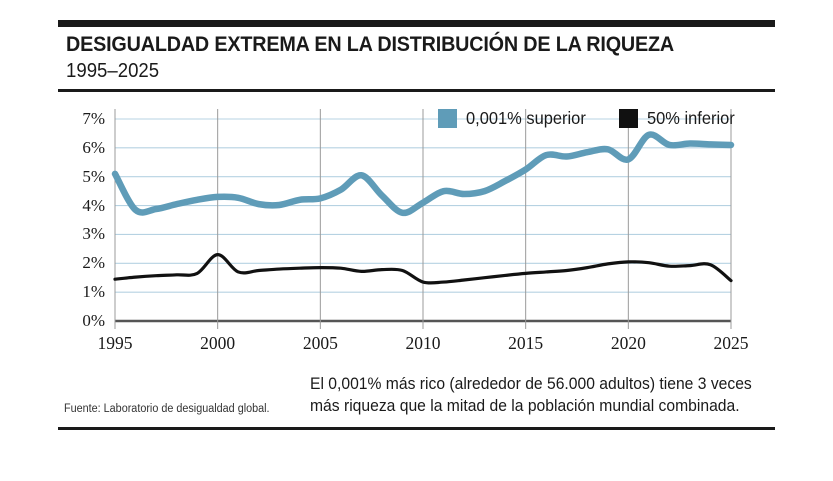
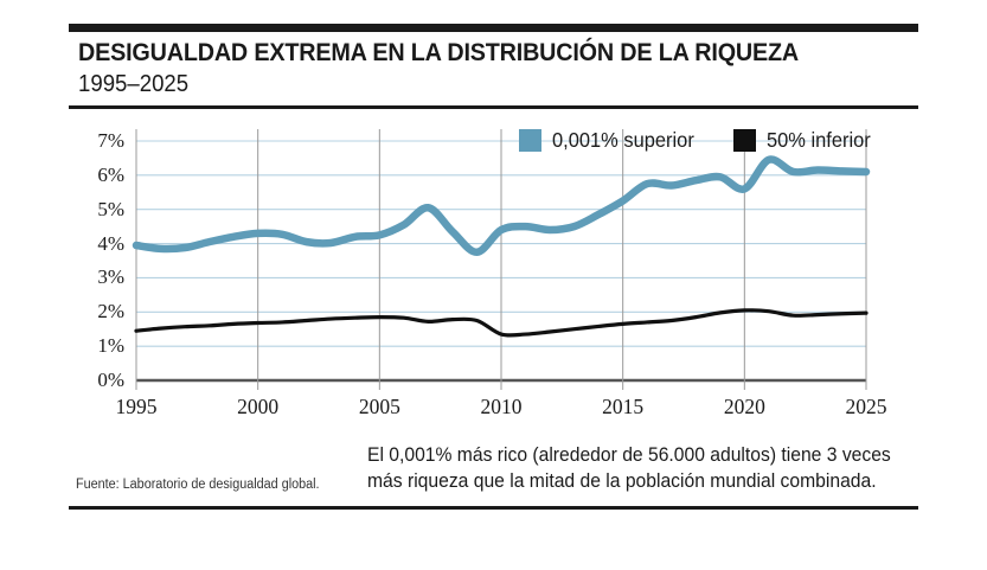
0,001% superior/1995: 5.1% -> 4.0%
50% inferior/2000: 2.3% -> 1.7%
0,001% superior/2010: 4.1% -> 4.4%
50% inferior/2025: 1.4% -> 2.0%
